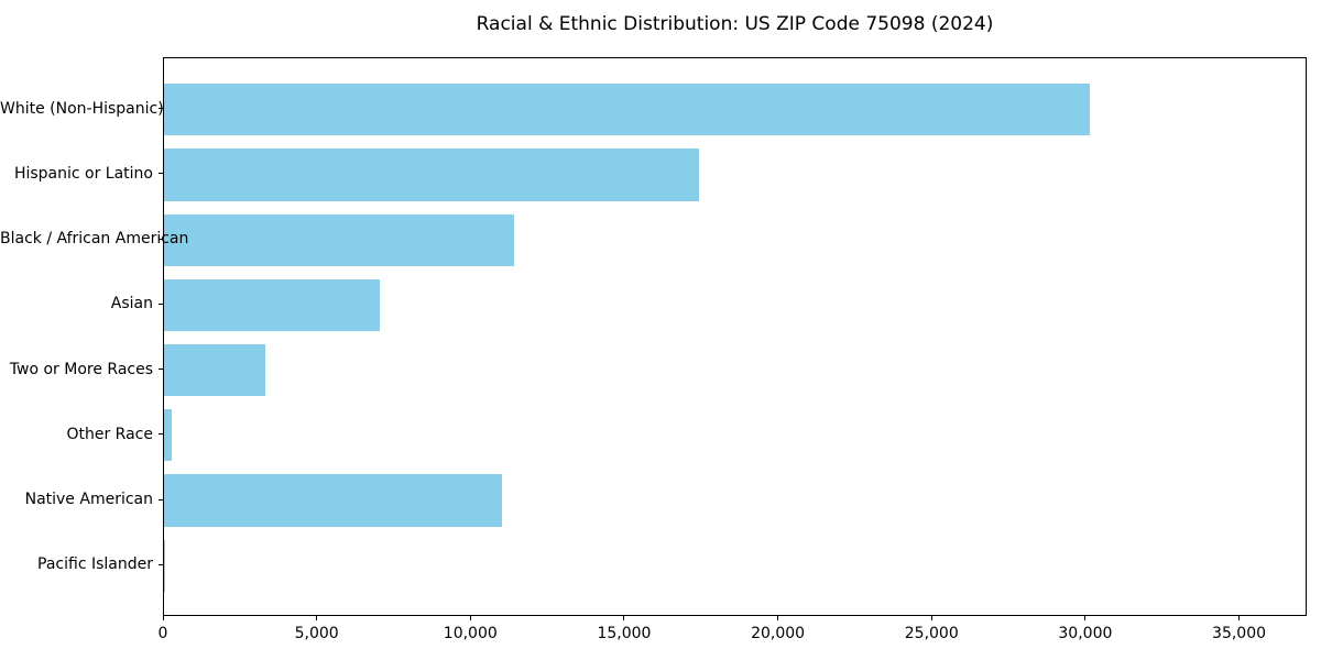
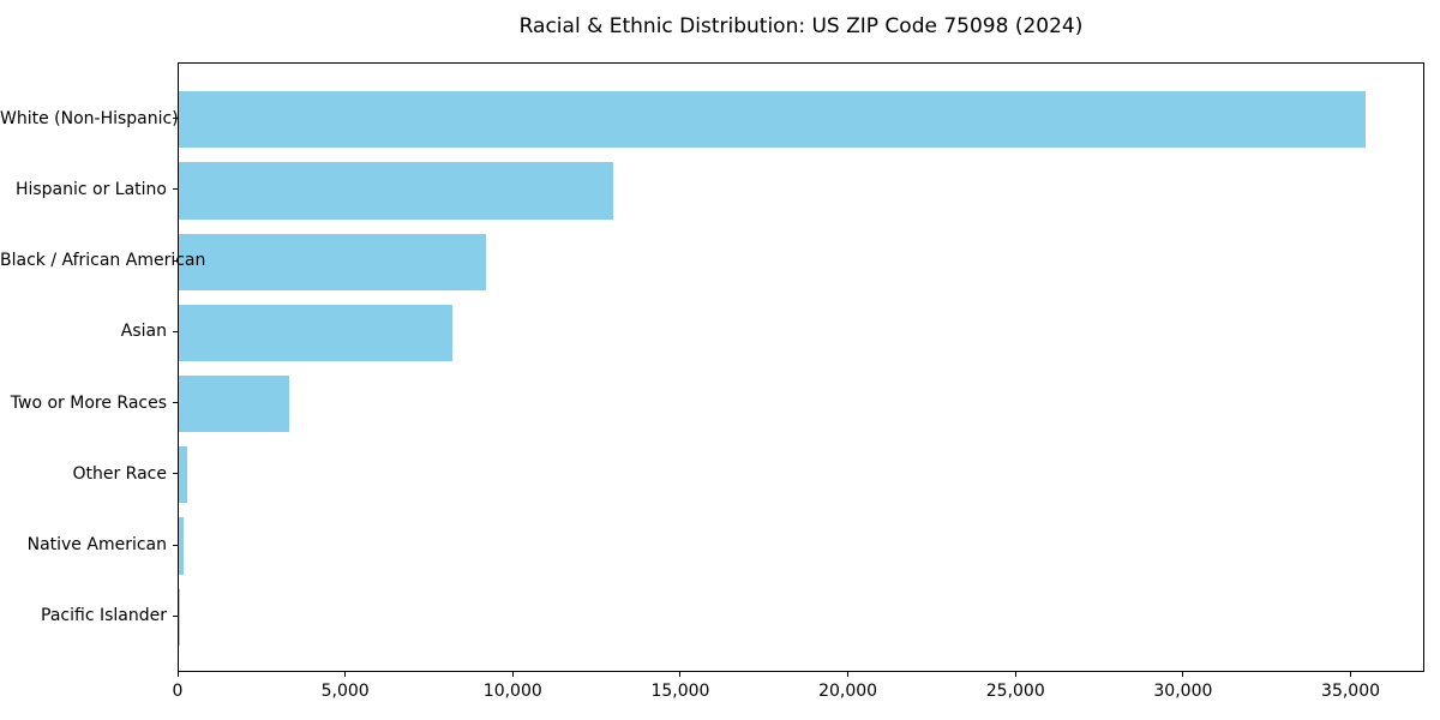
White (Non-Hispanic): 30100 -> 35400
Hispanic or Latino: 17400 -> 13000
Black / African American: 11400 -> 9200
Asian: 7000 -> 8200
Native American: 11000 -> 100
